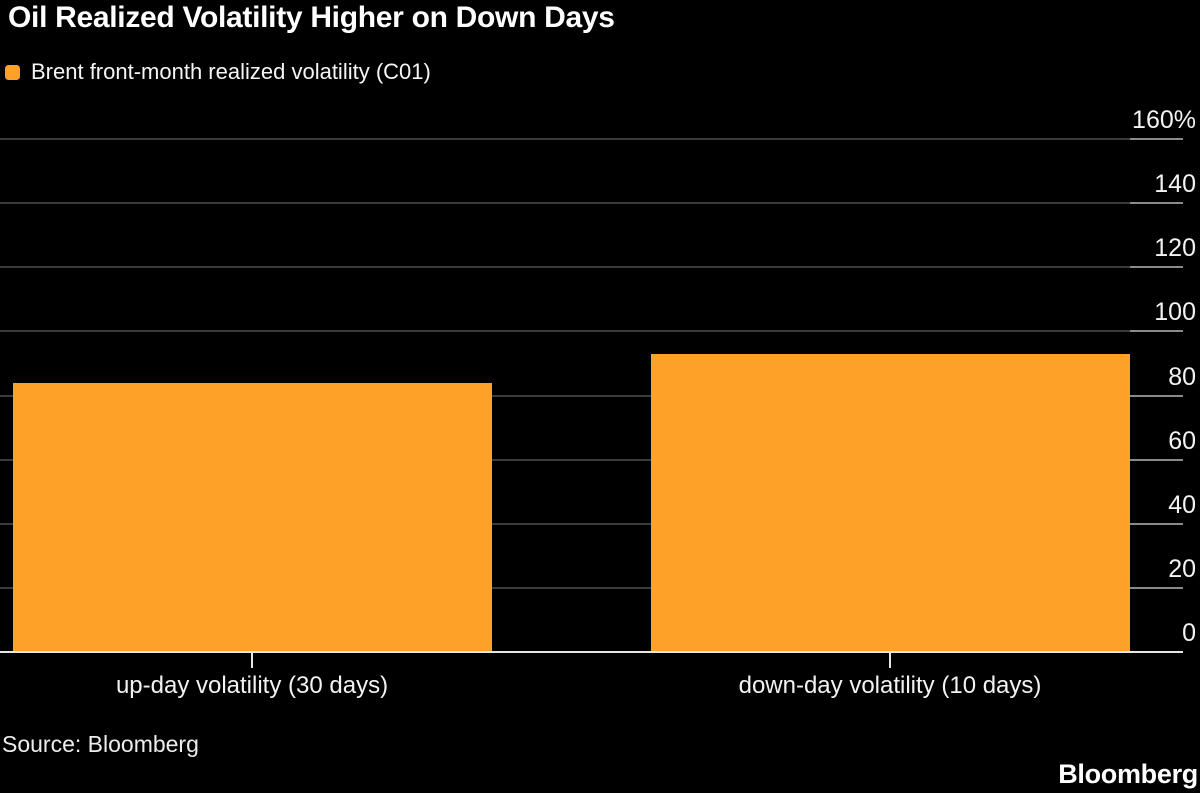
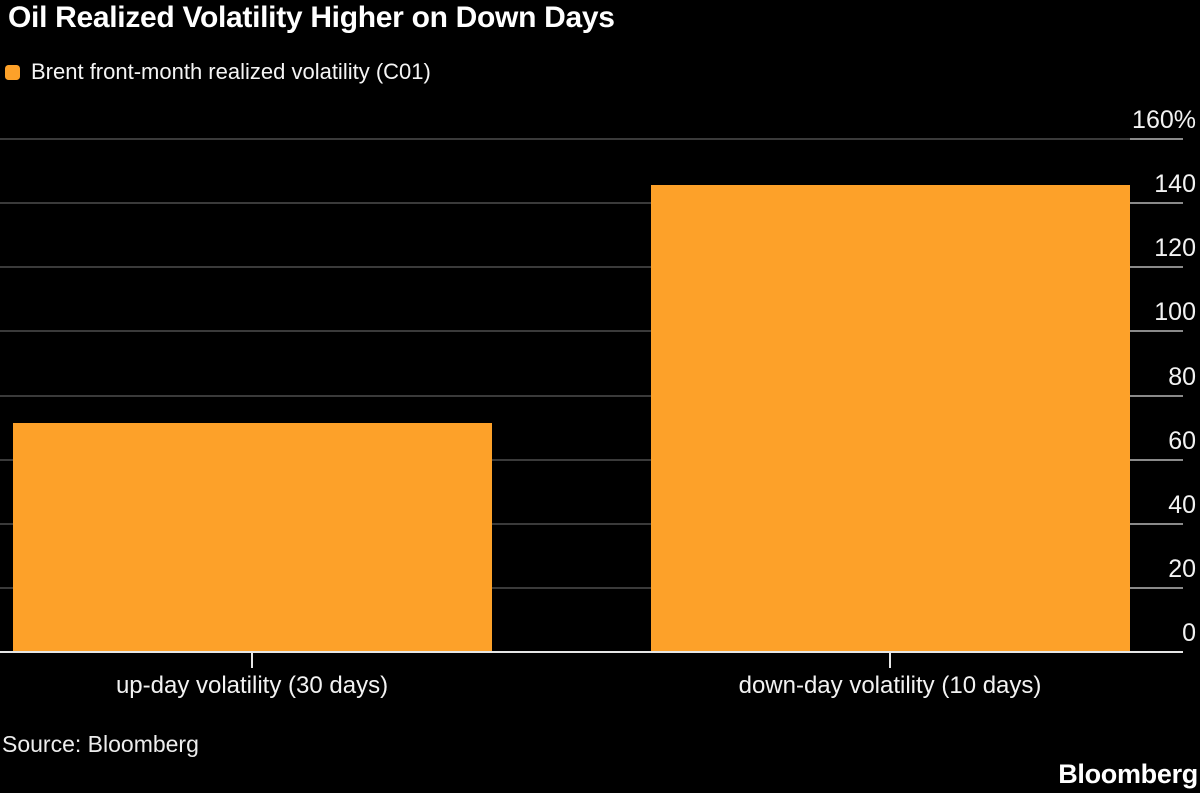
up-day volatility (30 days): 84% -> 72%
down-day volatility (10 days): 93% -> 146%
